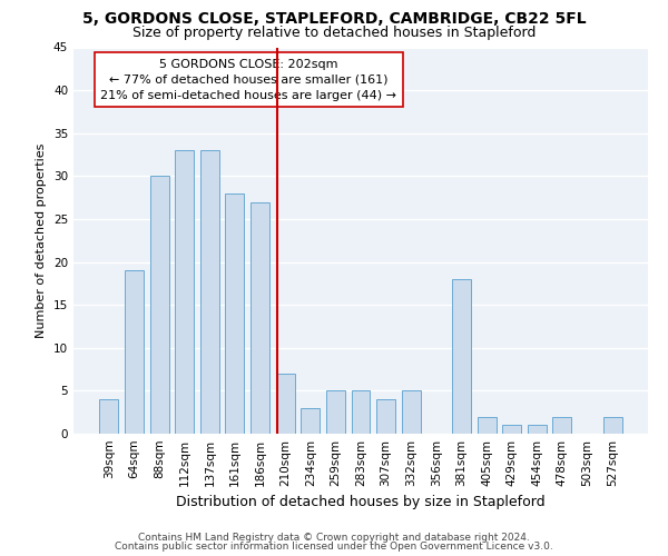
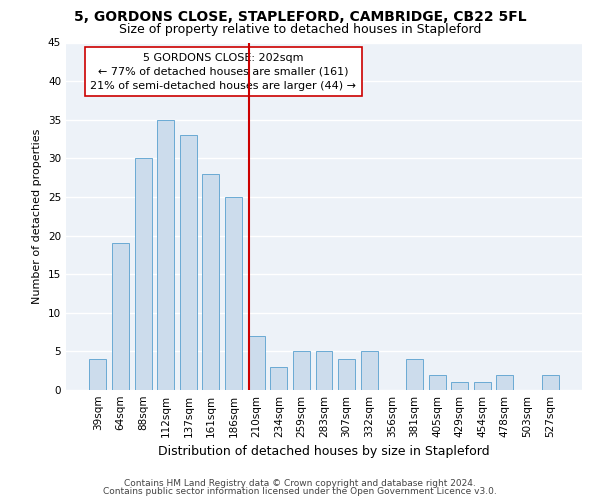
112sqm: 33 -> 35
186sqm: 27 -> 25
381sqm: 18 -> 4
